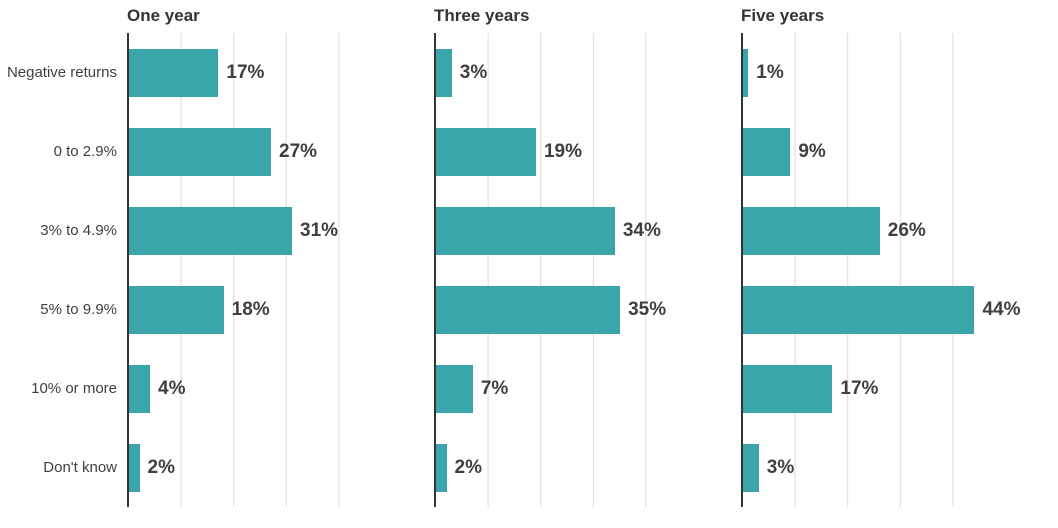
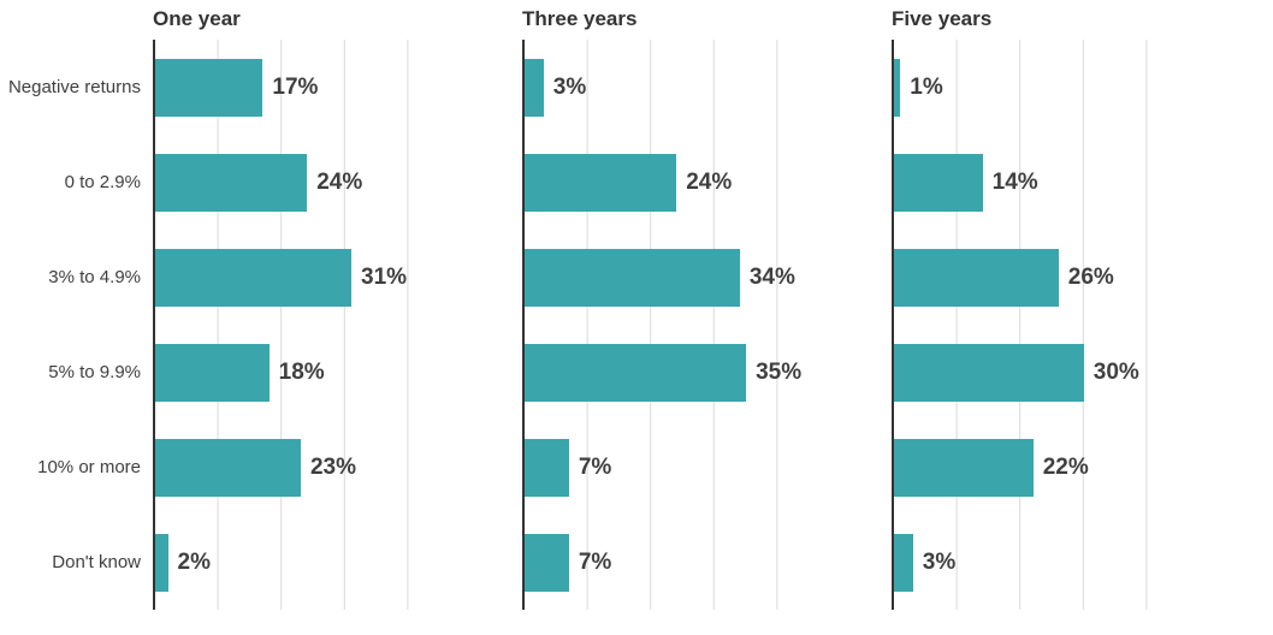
One year/0 to 2.9%: 27% -> 24%
Three years/0 to 2.9%: 19% -> 24%
Five years/0 to 2.9%: 9% -> 14%
Five years/5% to 9.9%: 44% -> 30%
One year/10% or more: 4% -> 23%
Five years/10% or more: 17% -> 22%
Three years/Don't know: 2% -> 7%
